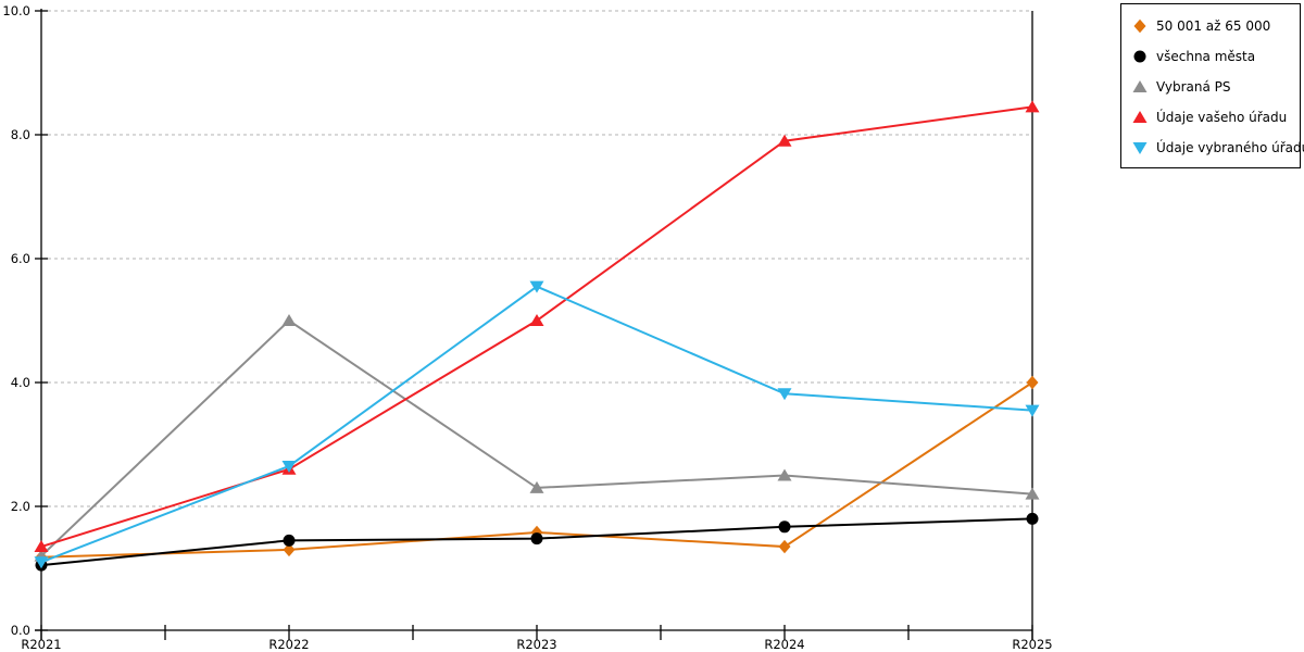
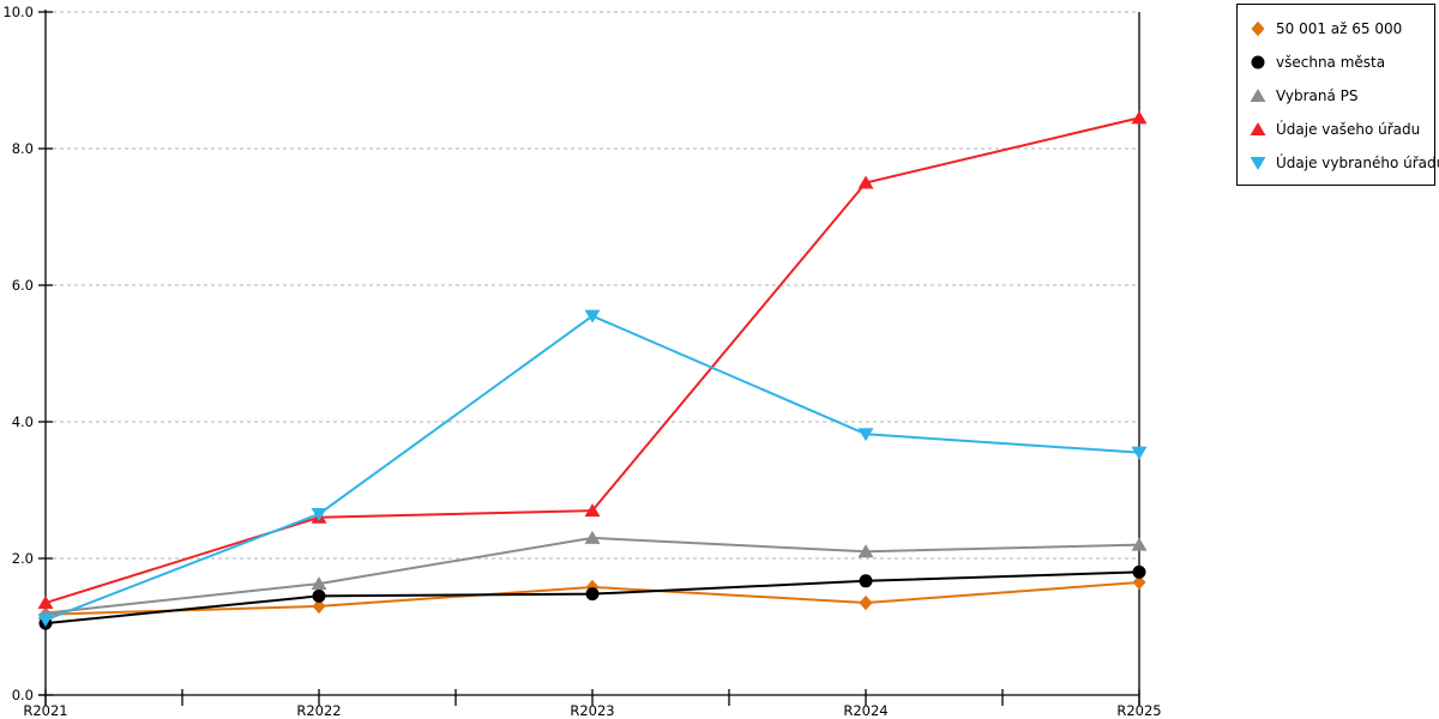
Vybraná PS/R2022: 5.0 -> 1.6
Údaje vašeho úřadu/R2023: 5.0 -> 2.7
Vybraná PS/R2024: 2.5 -> 2.1
Údaje vašeho úřadu/R2024: 7.9 -> 7.5
50 001 až 65 000/R2025: 4.0 -> 1.6
